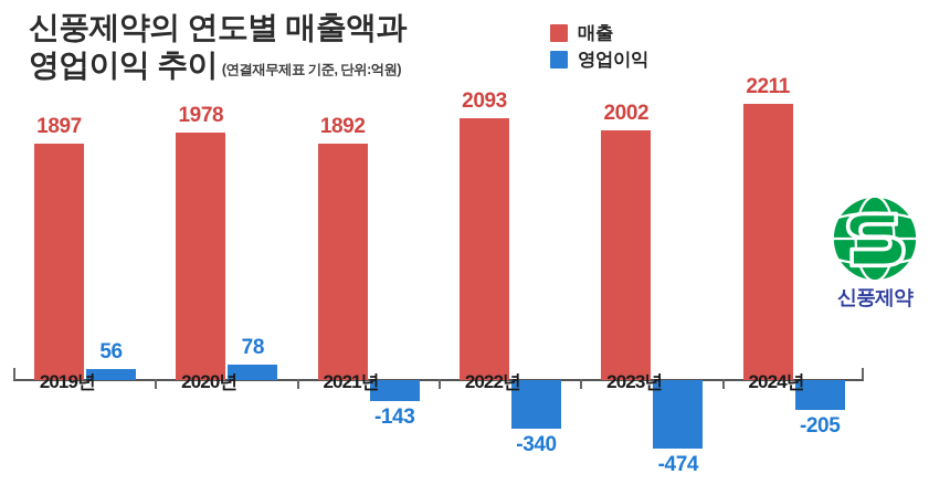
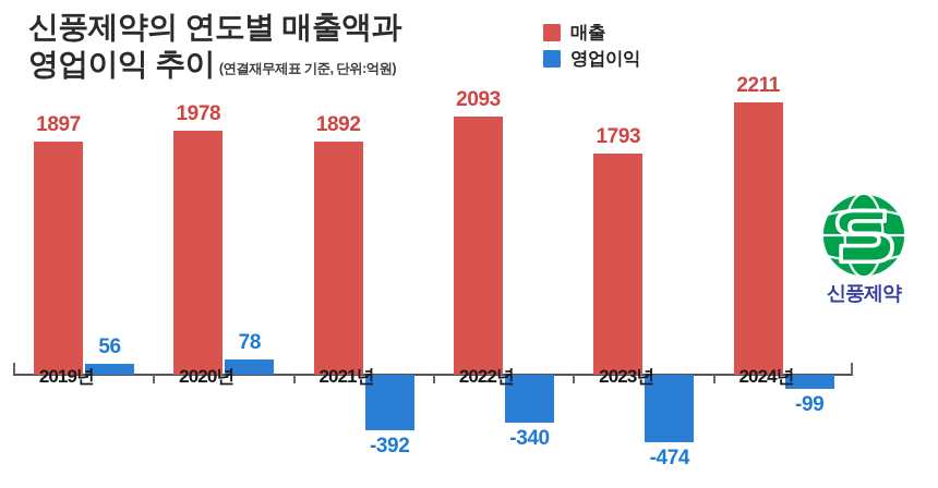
영업이익/2021년: -143 -> -392
매출/2023년: 2002 -> 1793
영업이익/2024년: -205 -> -99
